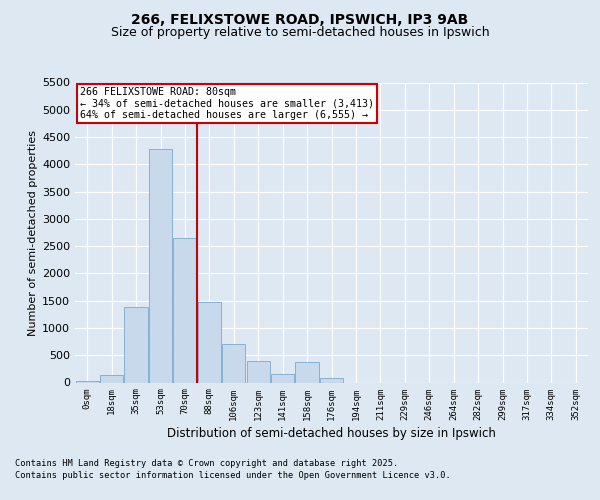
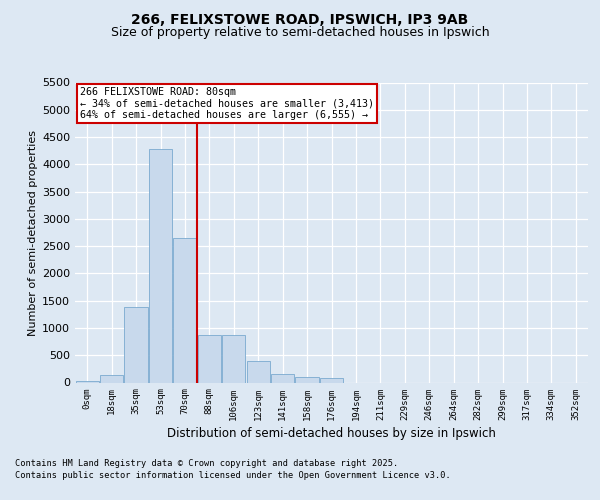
88sqm: 1480 -> 870
106sqm: 700 -> 870
158sqm: 380 -> 110
